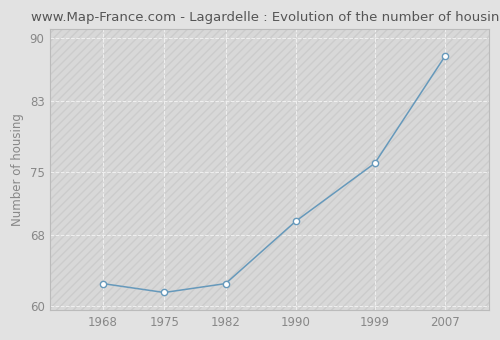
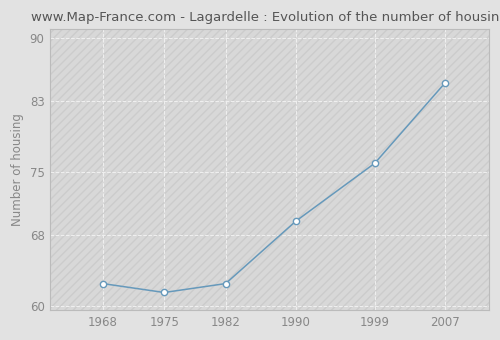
2007: 88.0 -> 85.0
